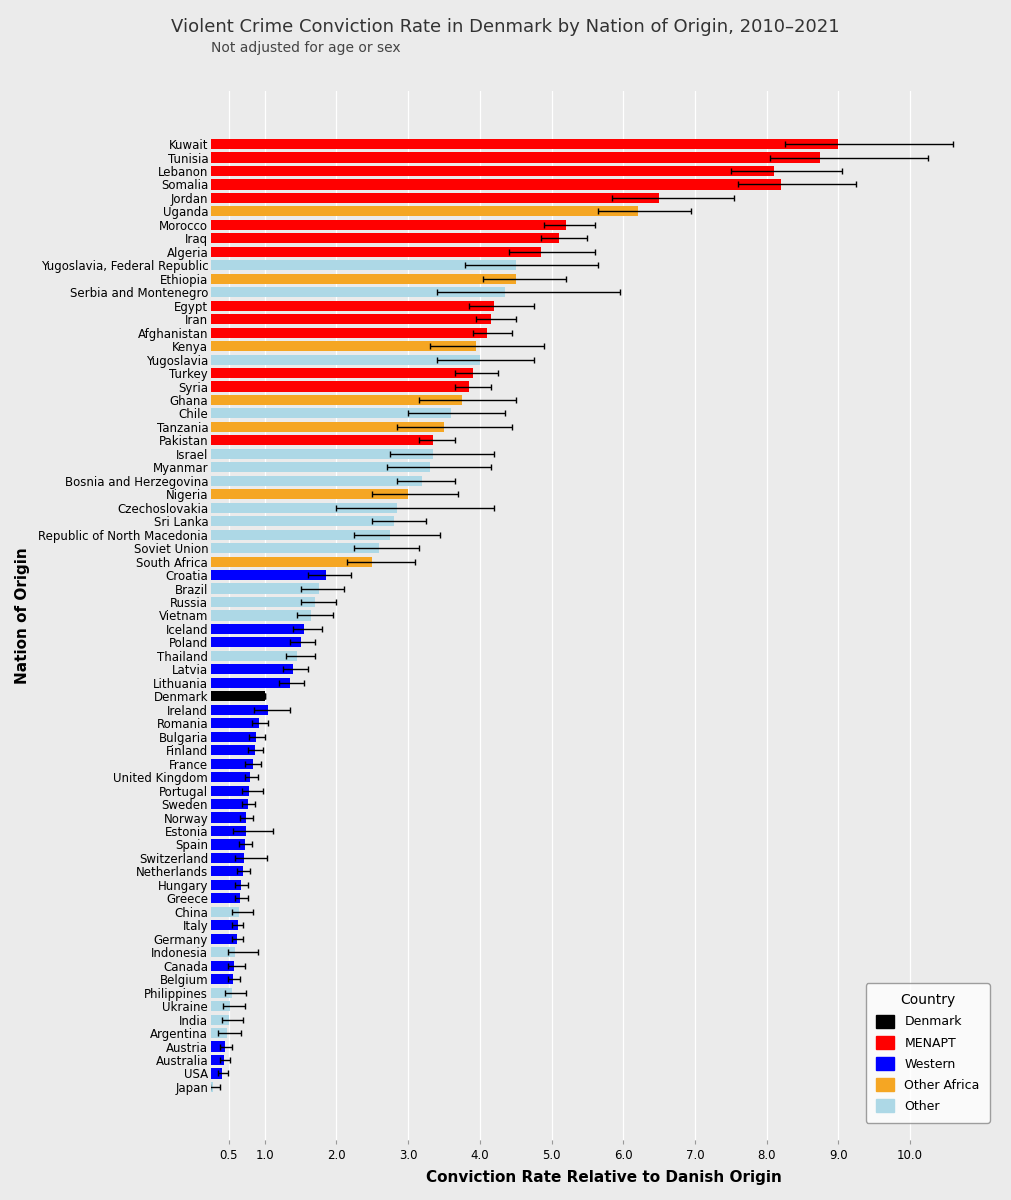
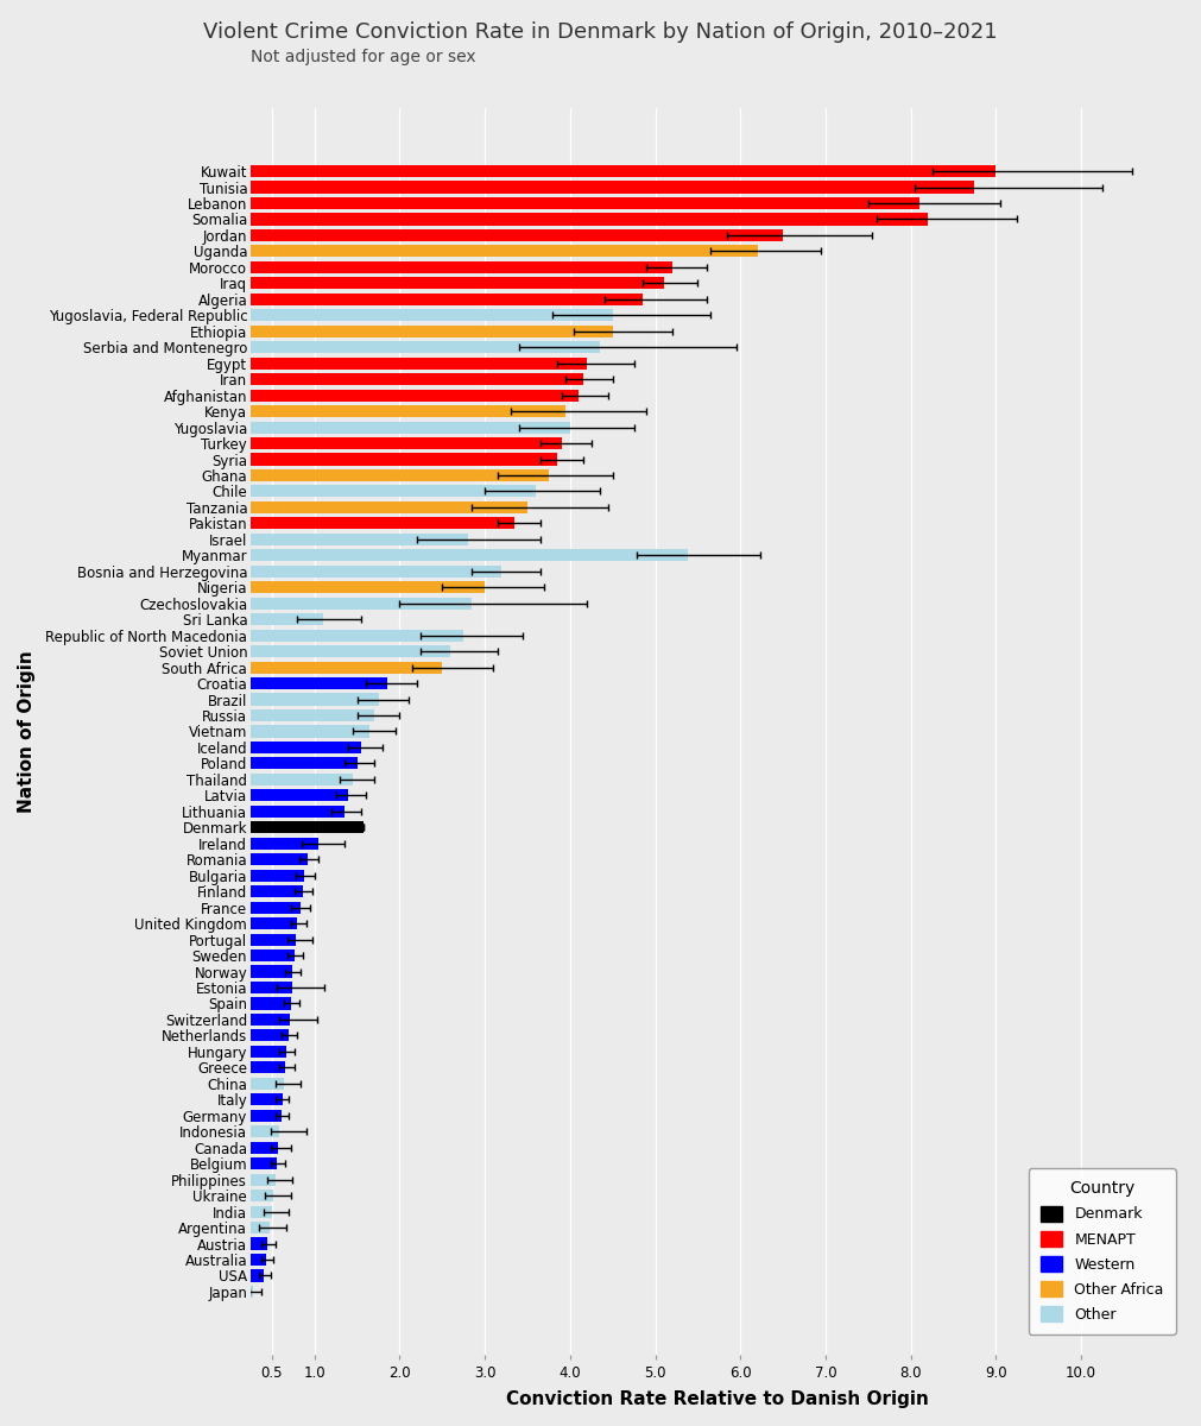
Israel: 3.35 -> 2.80
Myanmar: 3.30 -> 5.38
Sri Lanka: 2.80 -> 1.10
Denmark: 1.00 -> 1.58
